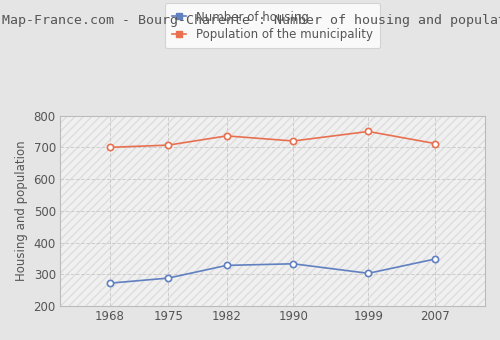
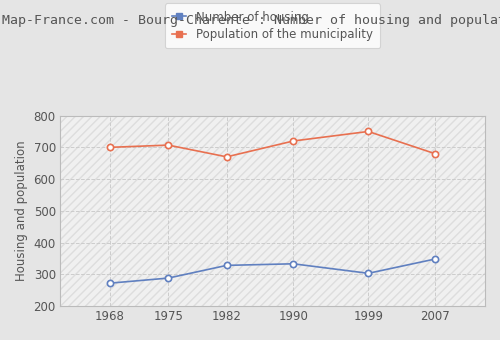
Population of the municipality/1982: 736 -> 670
Population of the municipality/2007: 712 -> 680
